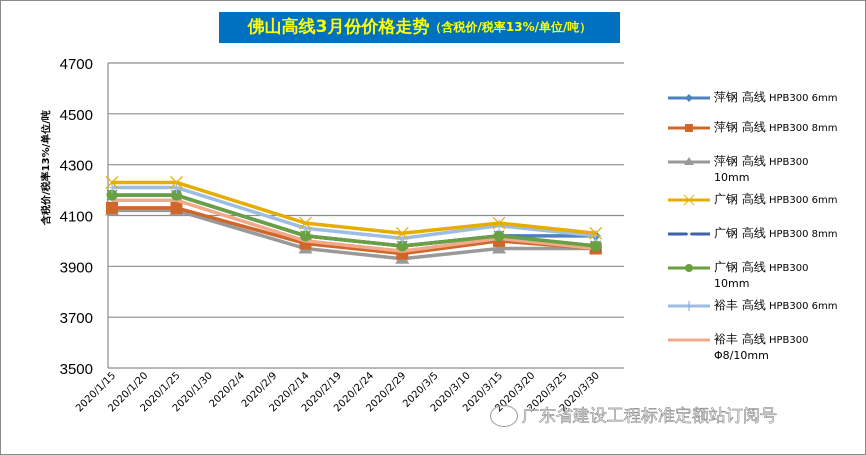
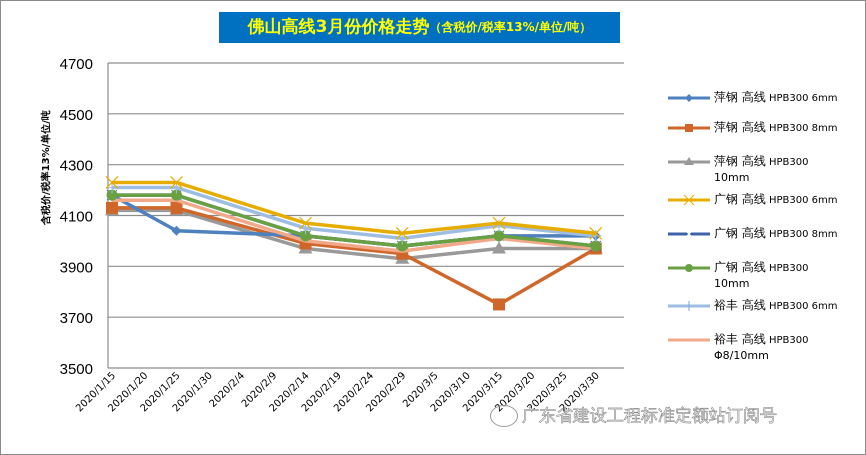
萍钢高线 HPB300 6mm/2020/1/25: 4180 -> 4040
萍钢高线 HPB300 8mm/2020/3/15: 4000 -> 3750
